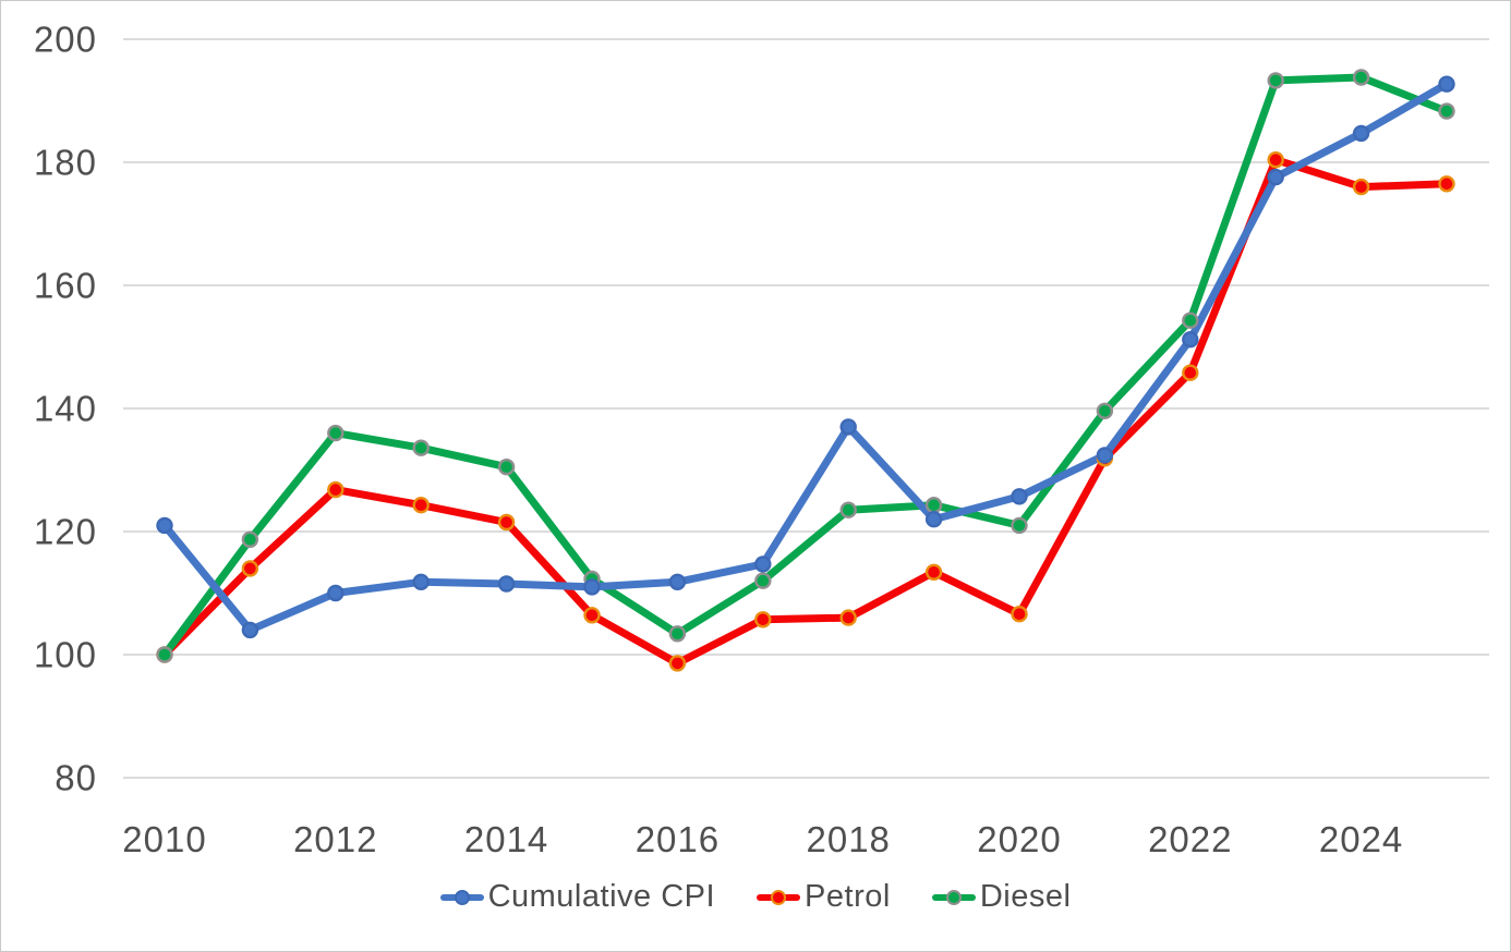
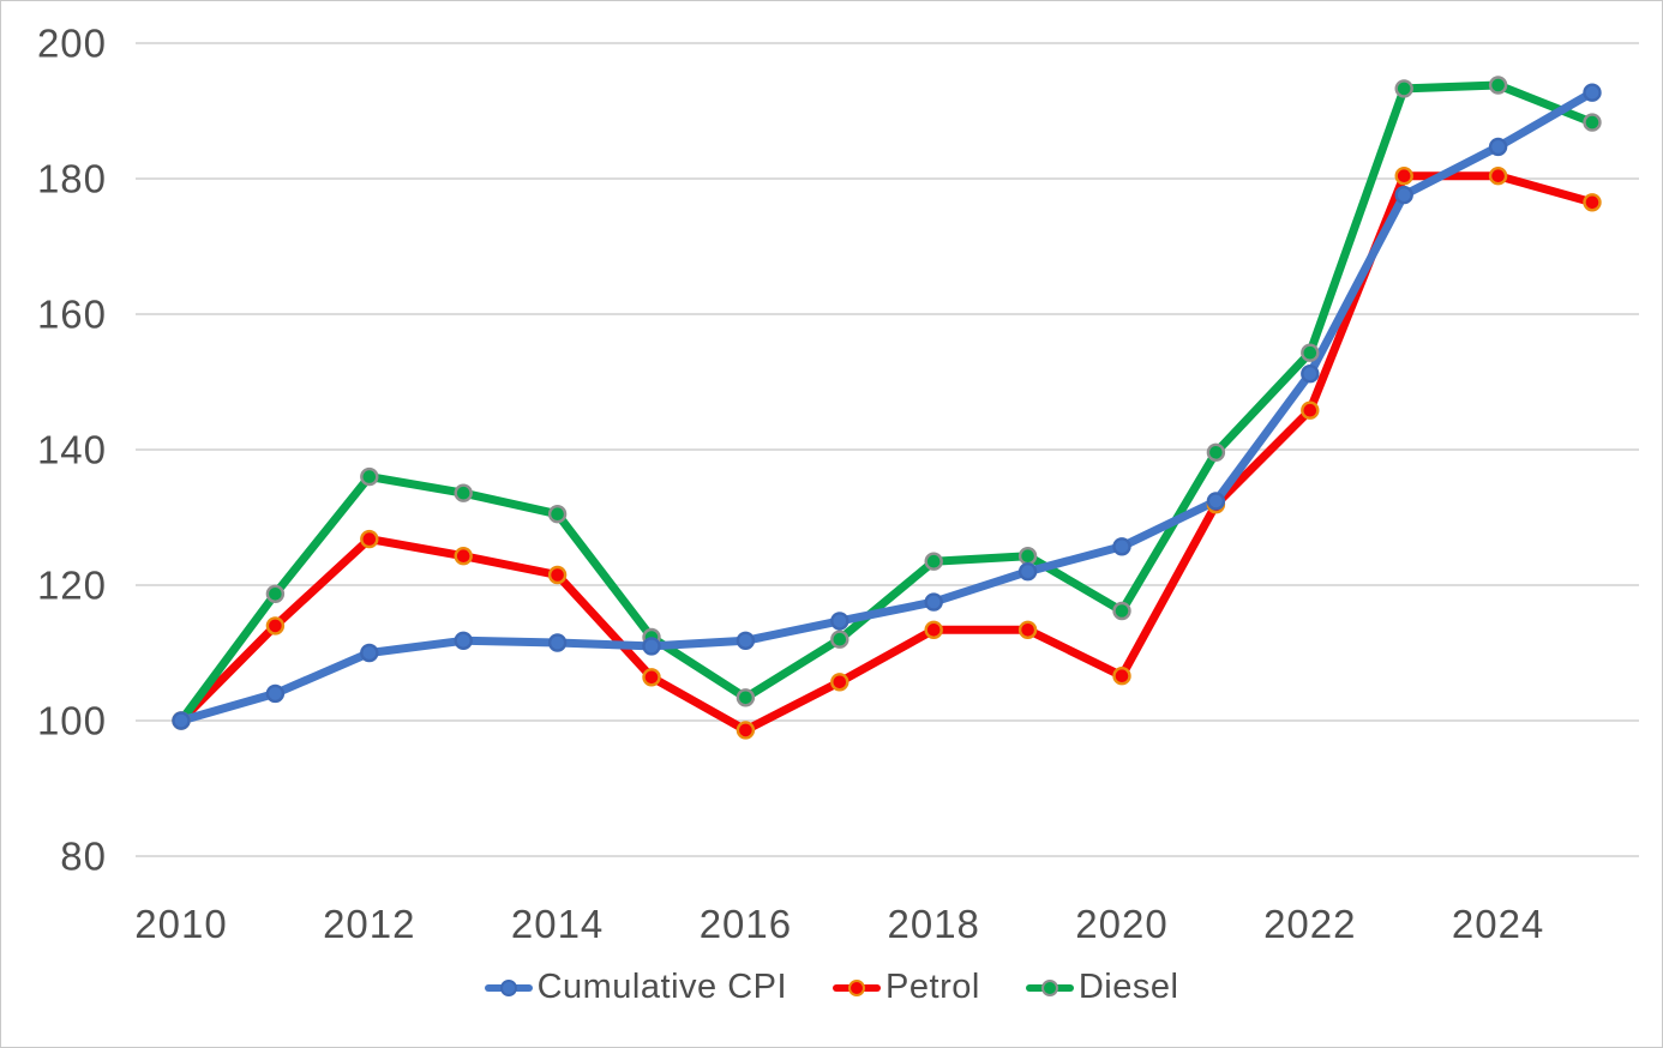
Cumulative CPI/2010: 121 -> 100
Cumulative CPI/2018: 137 -> 118
Petrol/2018: 106 -> 113
Diesel/2020: 121 -> 116
Petrol/2024: 176 -> 180
